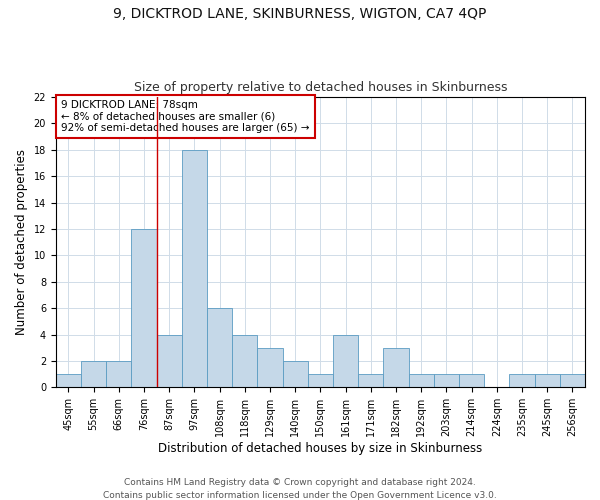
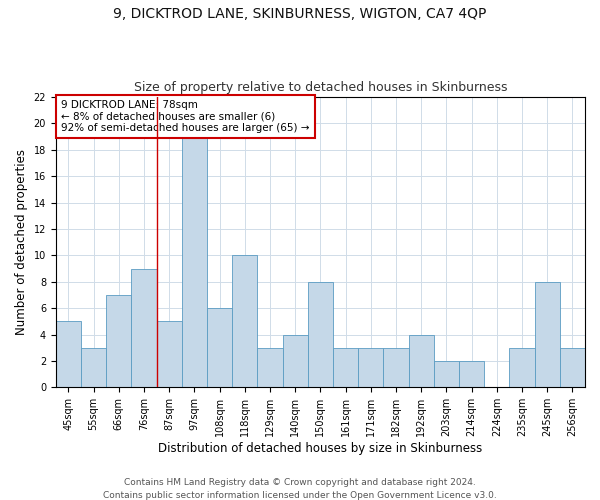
45sqm: 1 -> 5
55sqm: 2 -> 3
66sqm: 2 -> 7
76sqm: 12 -> 9
87sqm: 4 -> 5
97sqm: 18 -> 19
118sqm: 4 -> 10
140sqm: 2 -> 4
150sqm: 1 -> 8
161sqm: 4 -> 3
171sqm: 1 -> 3
192sqm: 1 -> 4
203sqm: 1 -> 2
214sqm: 1 -> 2
235sqm: 1 -> 3
245sqm: 1 -> 8
256sqm: 1 -> 3
